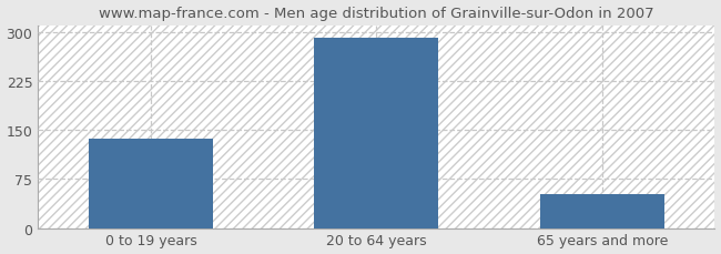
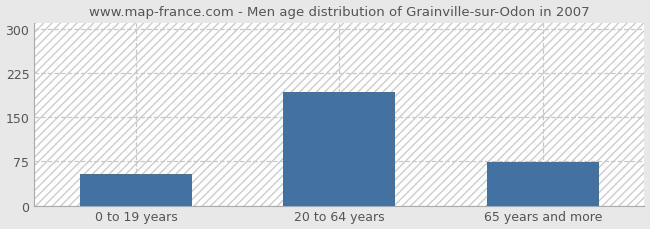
0 to 19 years: 137 -> 54
20 to 64 years: 291 -> 192
65 years and more: 52 -> 74
